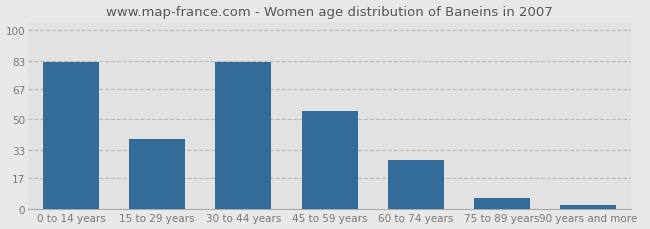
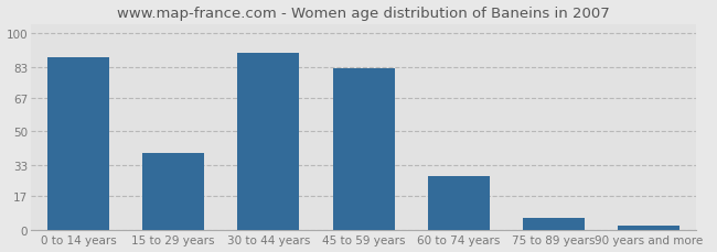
0 to 14 years: 82 -> 88
30 to 44 years: 82 -> 90
45 to 59 years: 55 -> 82
